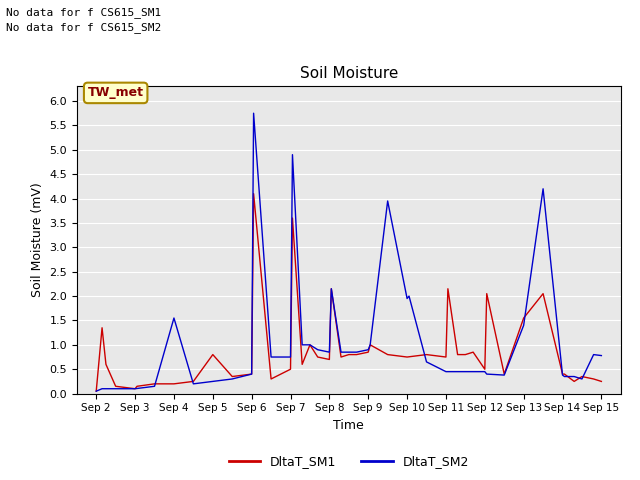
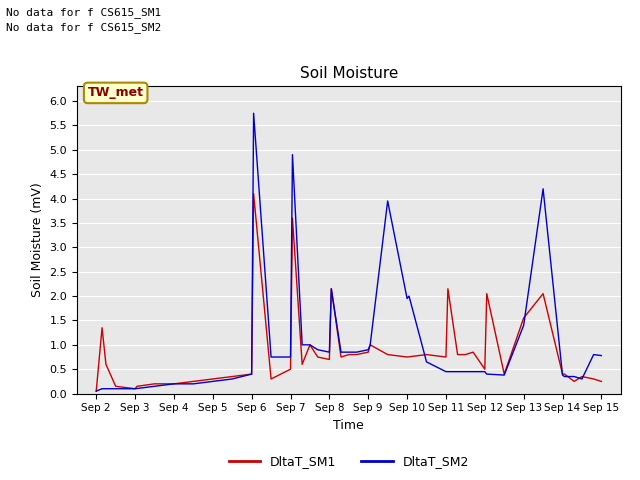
DltaT_SM2/Sep 4: 1.55 -> 0.20
DltaT_SM1/Sep 5: 0.80 -> 0.30
